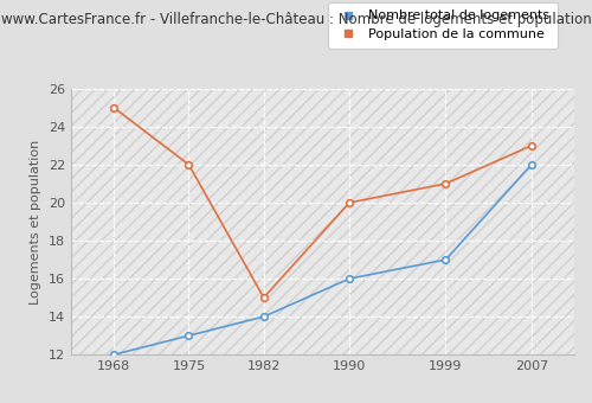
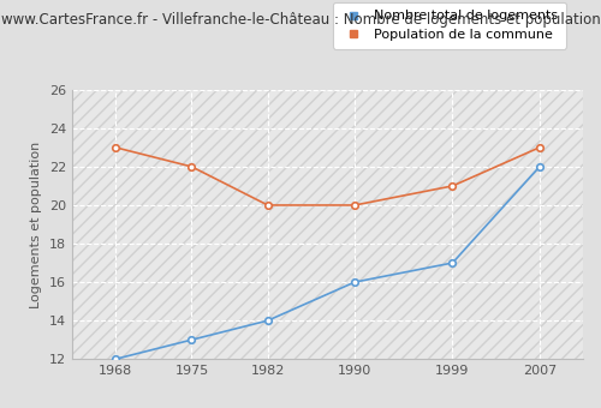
Population de la commune/1968: 25 -> 23
Population de la commune/1982: 15 -> 20
